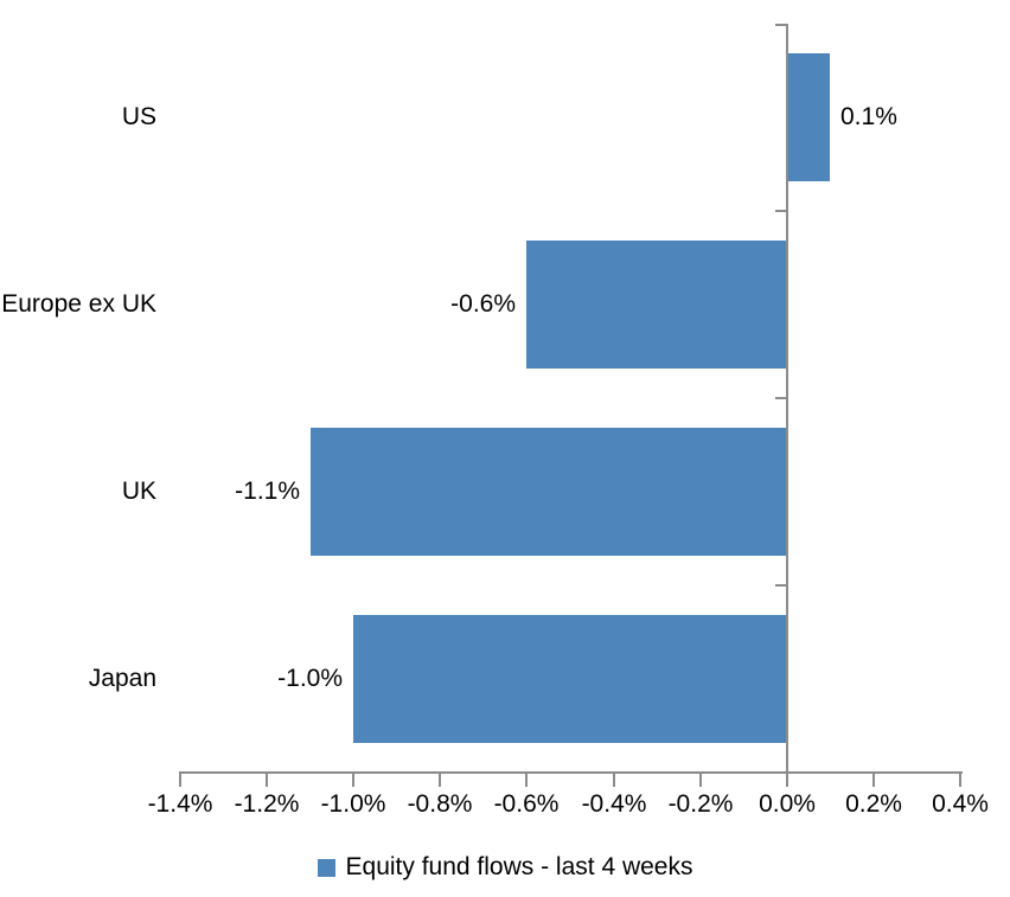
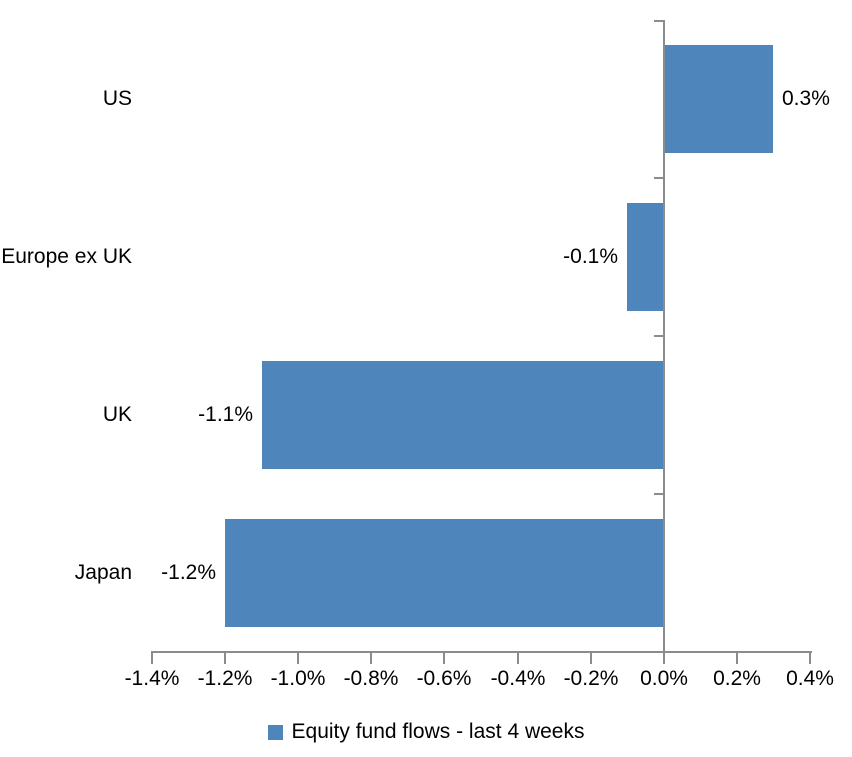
US: 0.1% -> 0.3%
Europe ex UK: -0.6% -> -0.1%
Japan: -1.0% -> -1.2%
